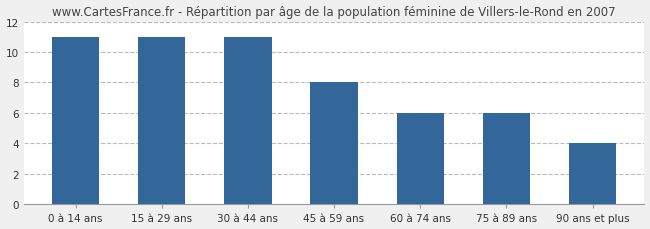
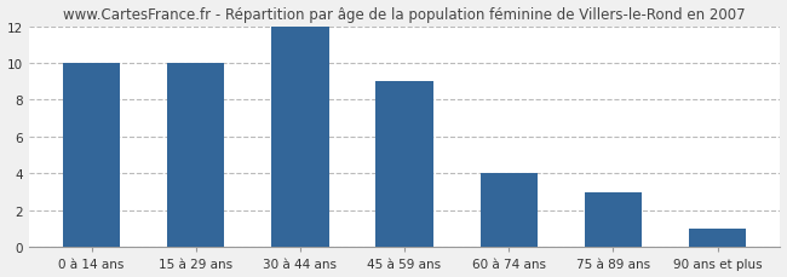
0 à 14 ans: 11 -> 10
15 à 29 ans: 11 -> 10
30 à 44 ans: 11 -> 12
45 à 59 ans: 8 -> 9
60 à 74 ans: 6 -> 4
75 à 89 ans: 6 -> 3
90 ans et plus: 4 -> 1
